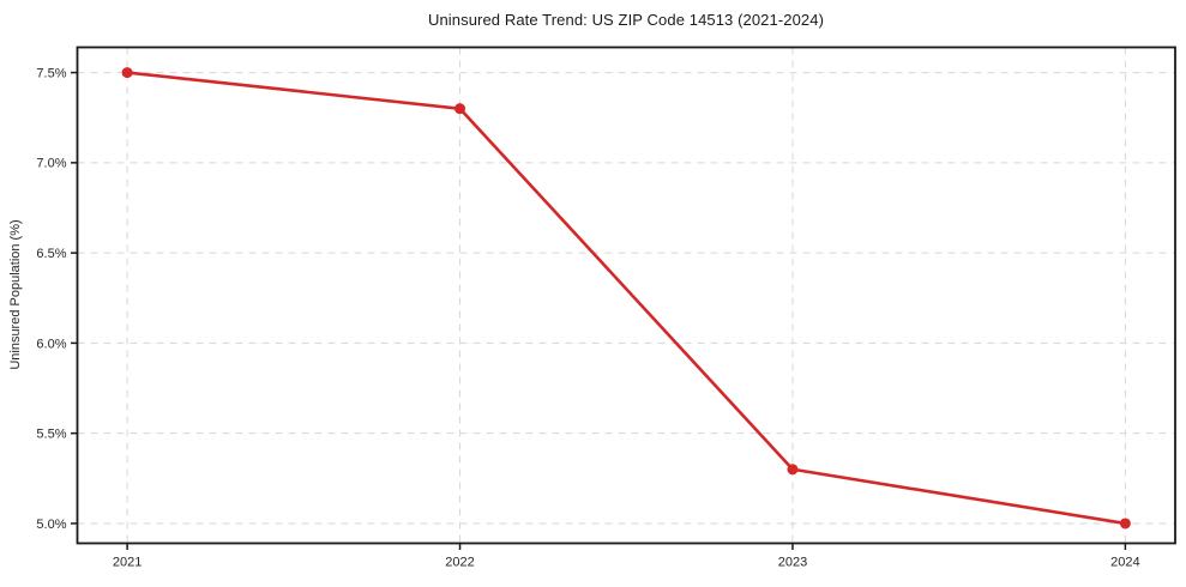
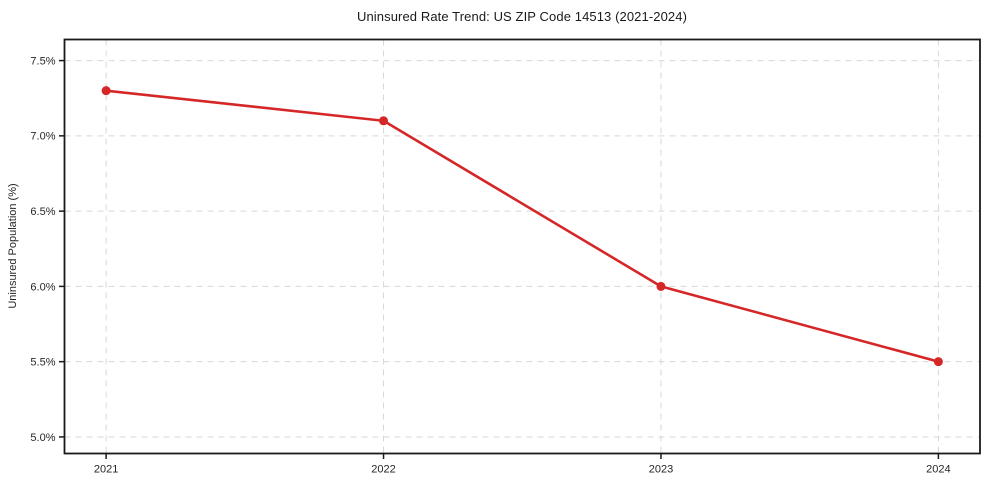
2021: 7.5% -> 7.3%
2022: 7.3% -> 7.1%
2023: 5.3% -> 6.0%
2024: 5.0% -> 5.5%
